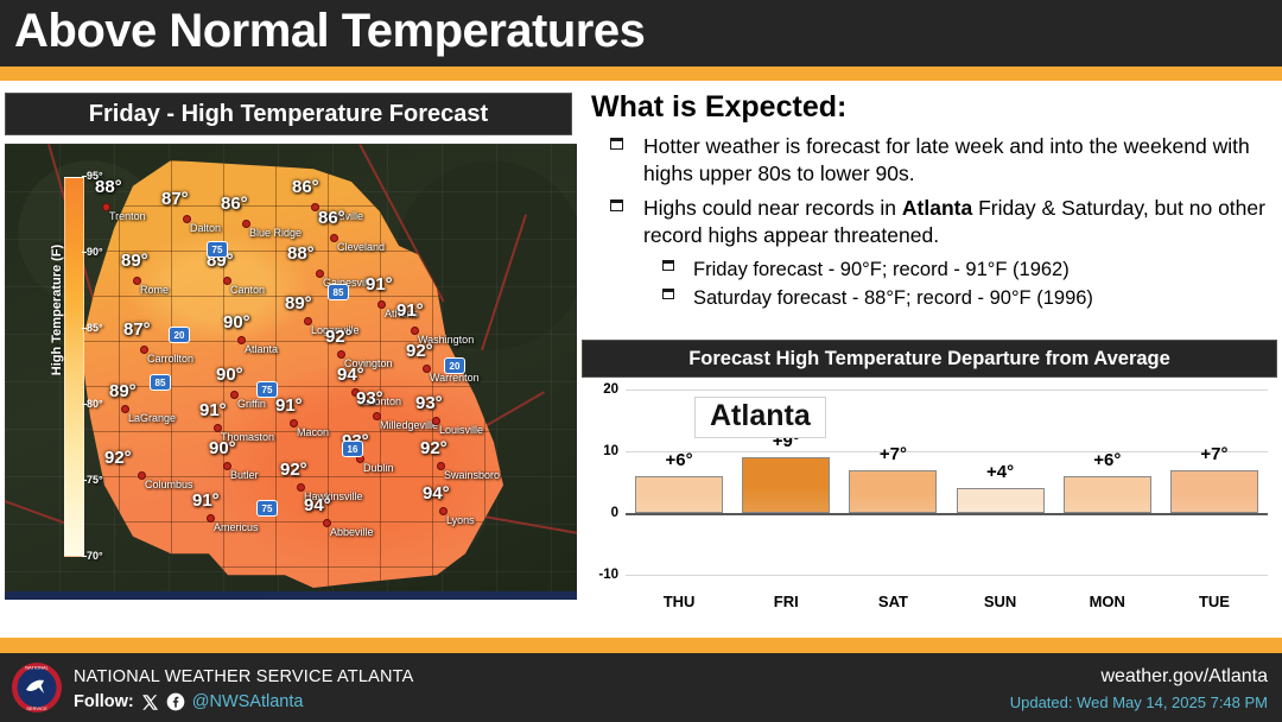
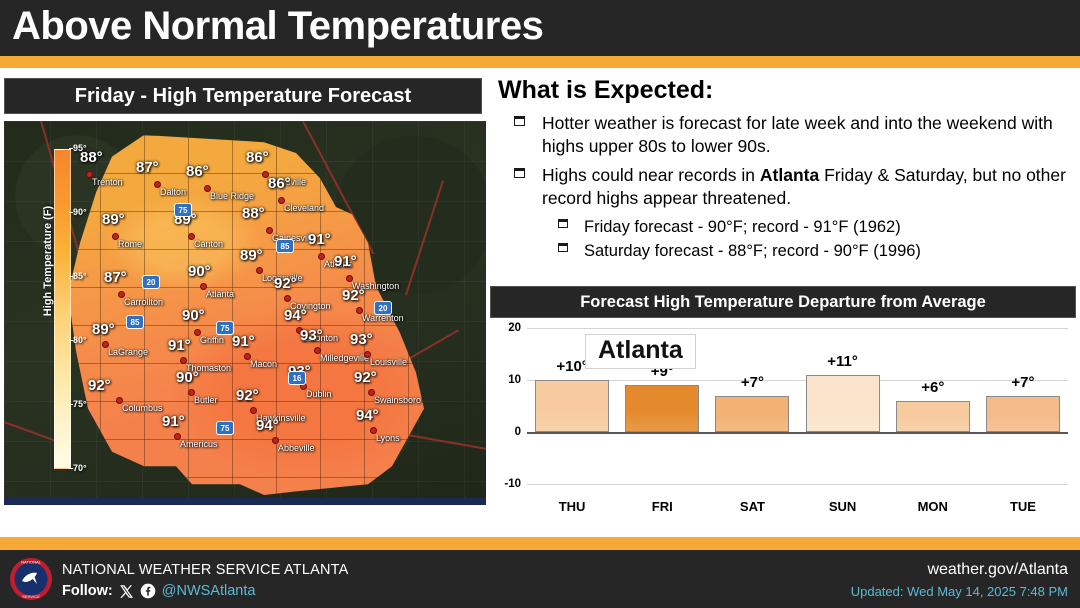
THU: +6° -> +10°
SUN: +4° -> +11°
